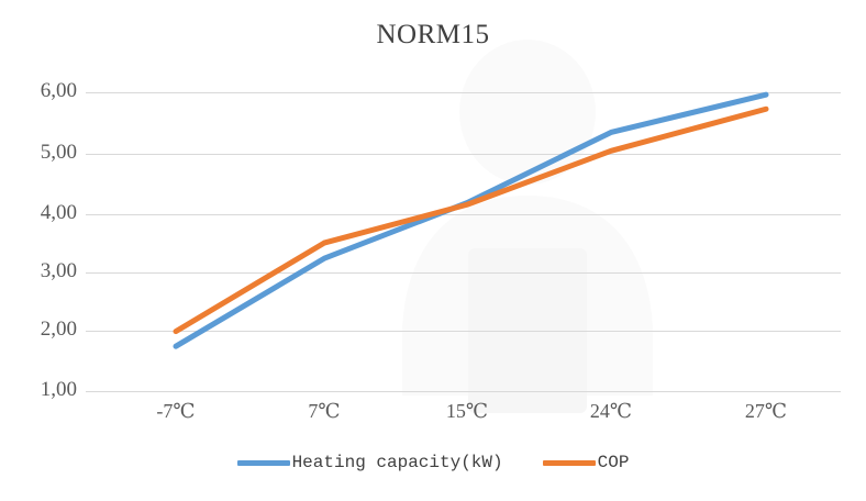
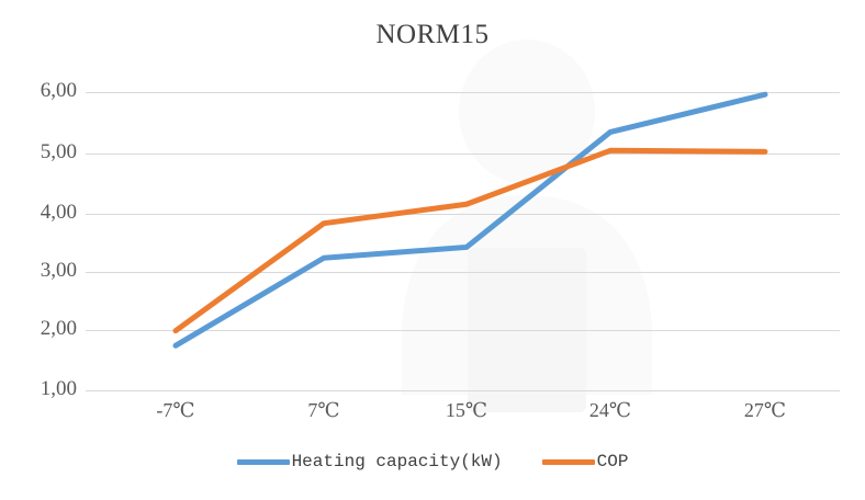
COP/7℃: 3,5 -> 3,8
Heating capacity(kW)/15℃: 4,2 -> 3,4
COP/27℃: 5,7 -> 5,0
